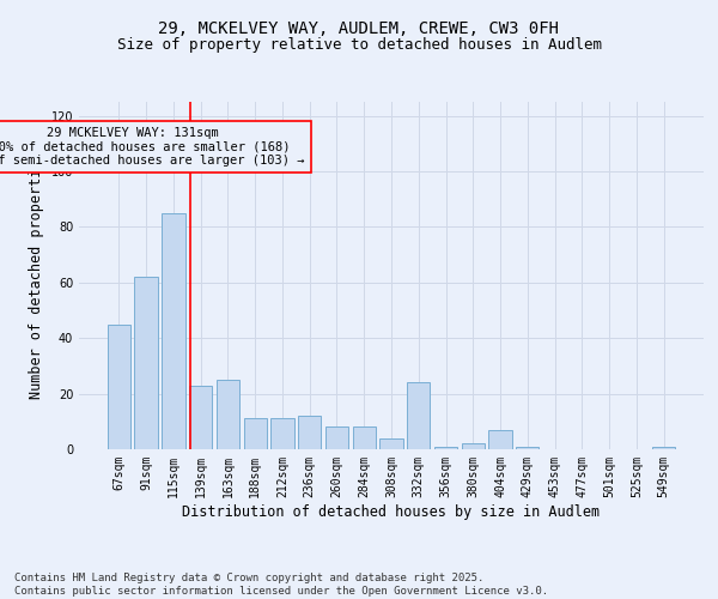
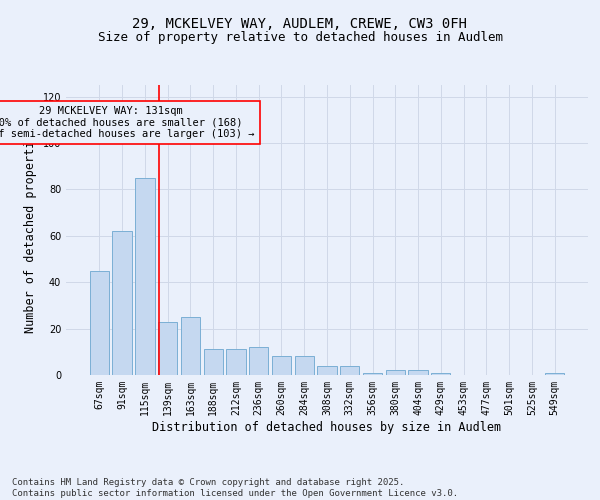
332sqm: 24 -> 4
404sqm: 7 -> 2
